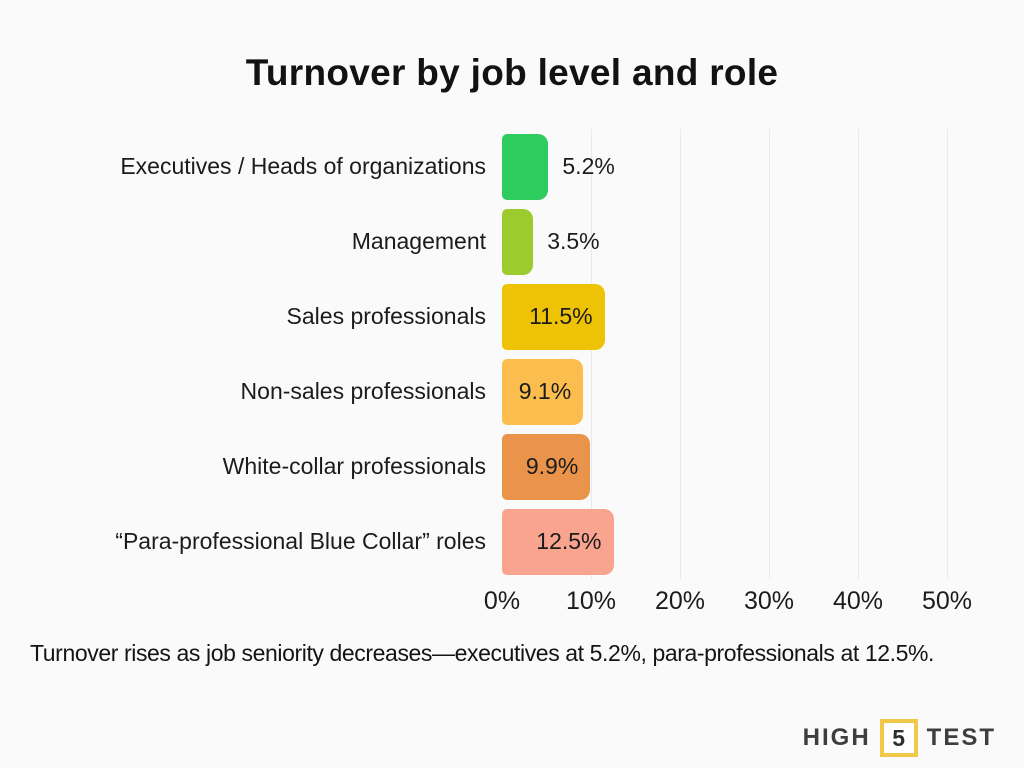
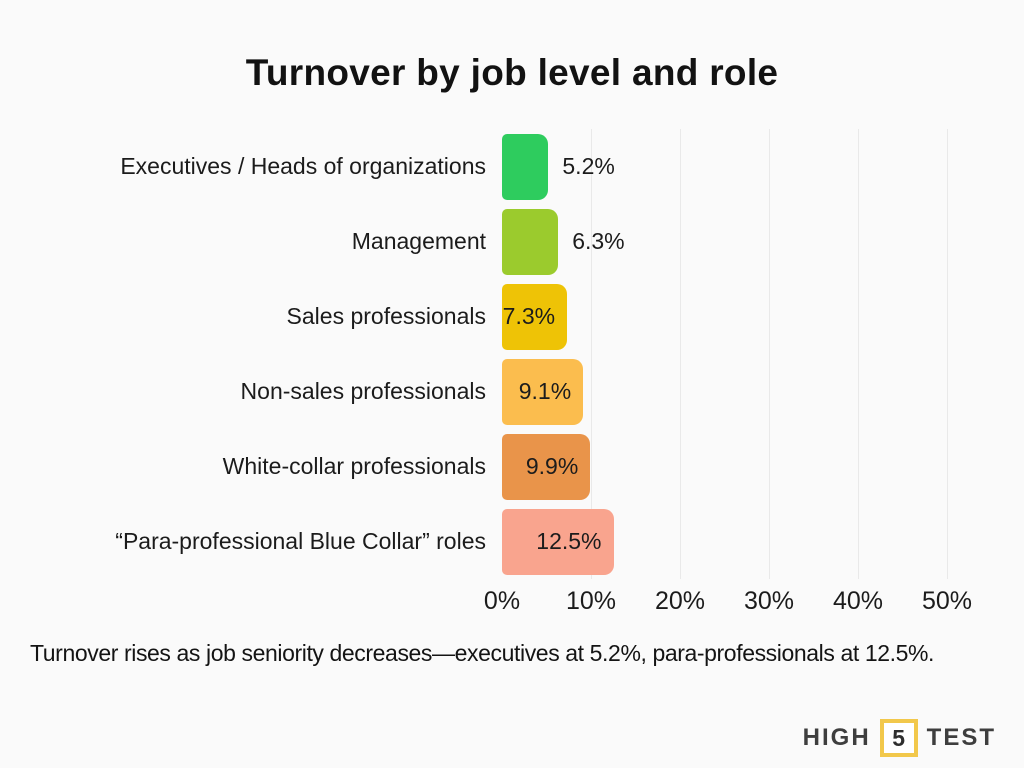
Management: 3.5% -> 6.3%
Sales professionals: 11.5% -> 7.3%
